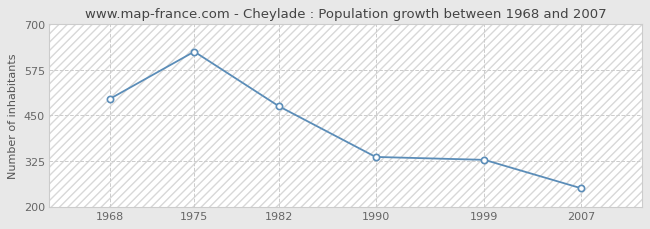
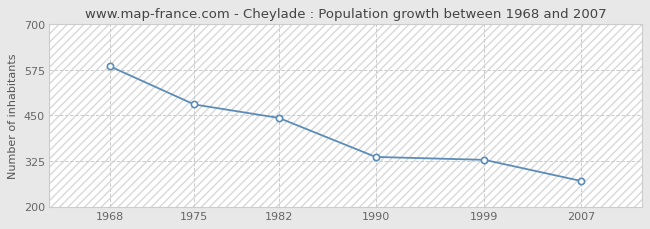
1968: 495 -> 585
1975: 625 -> 480
1982: 475 -> 443
2007: 250 -> 270
